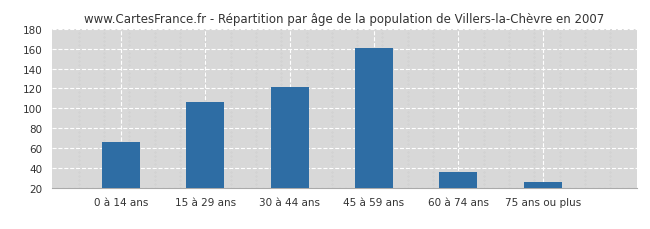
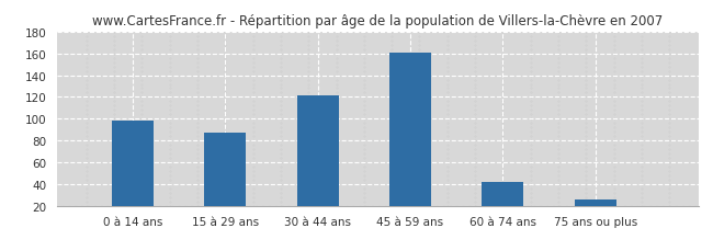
0 à 14 ans: 66 -> 98
15 à 29 ans: 106 -> 87
60 à 74 ans: 36 -> 42
